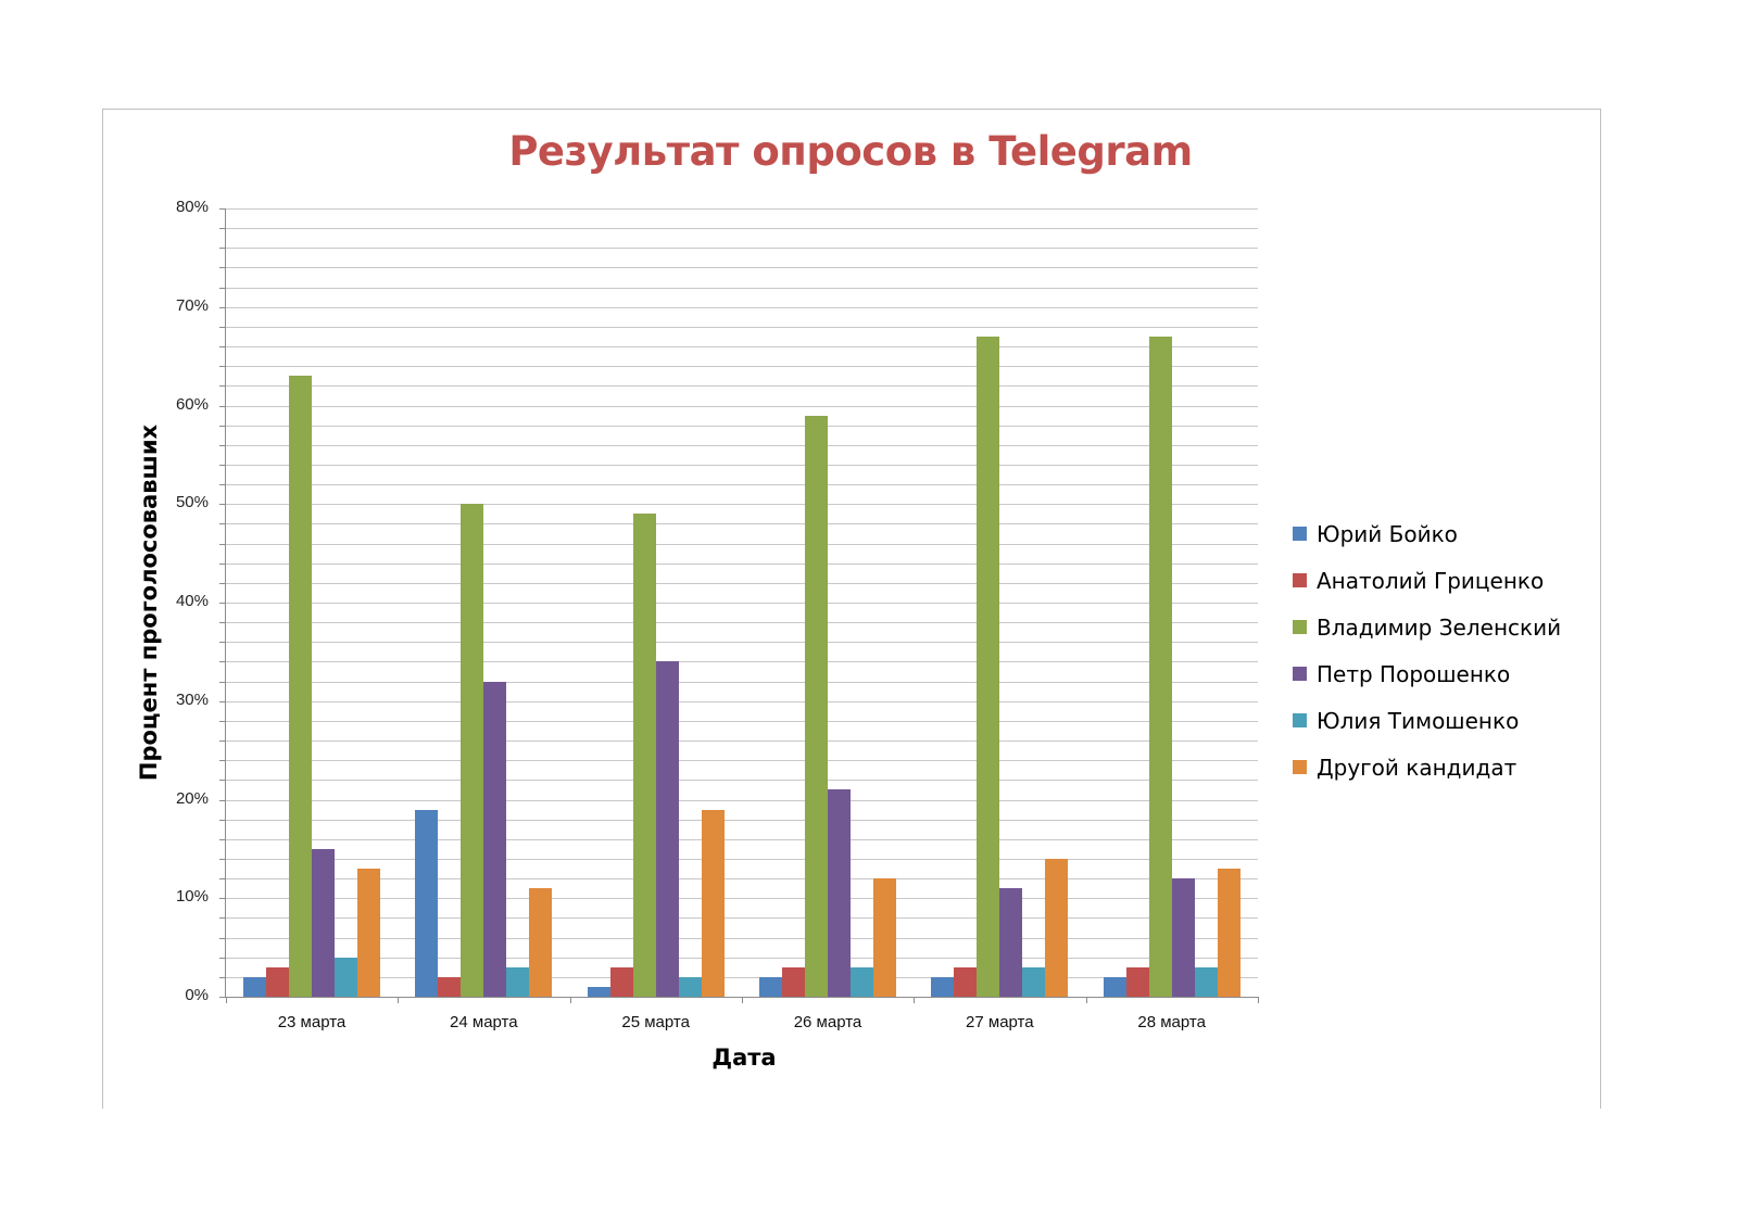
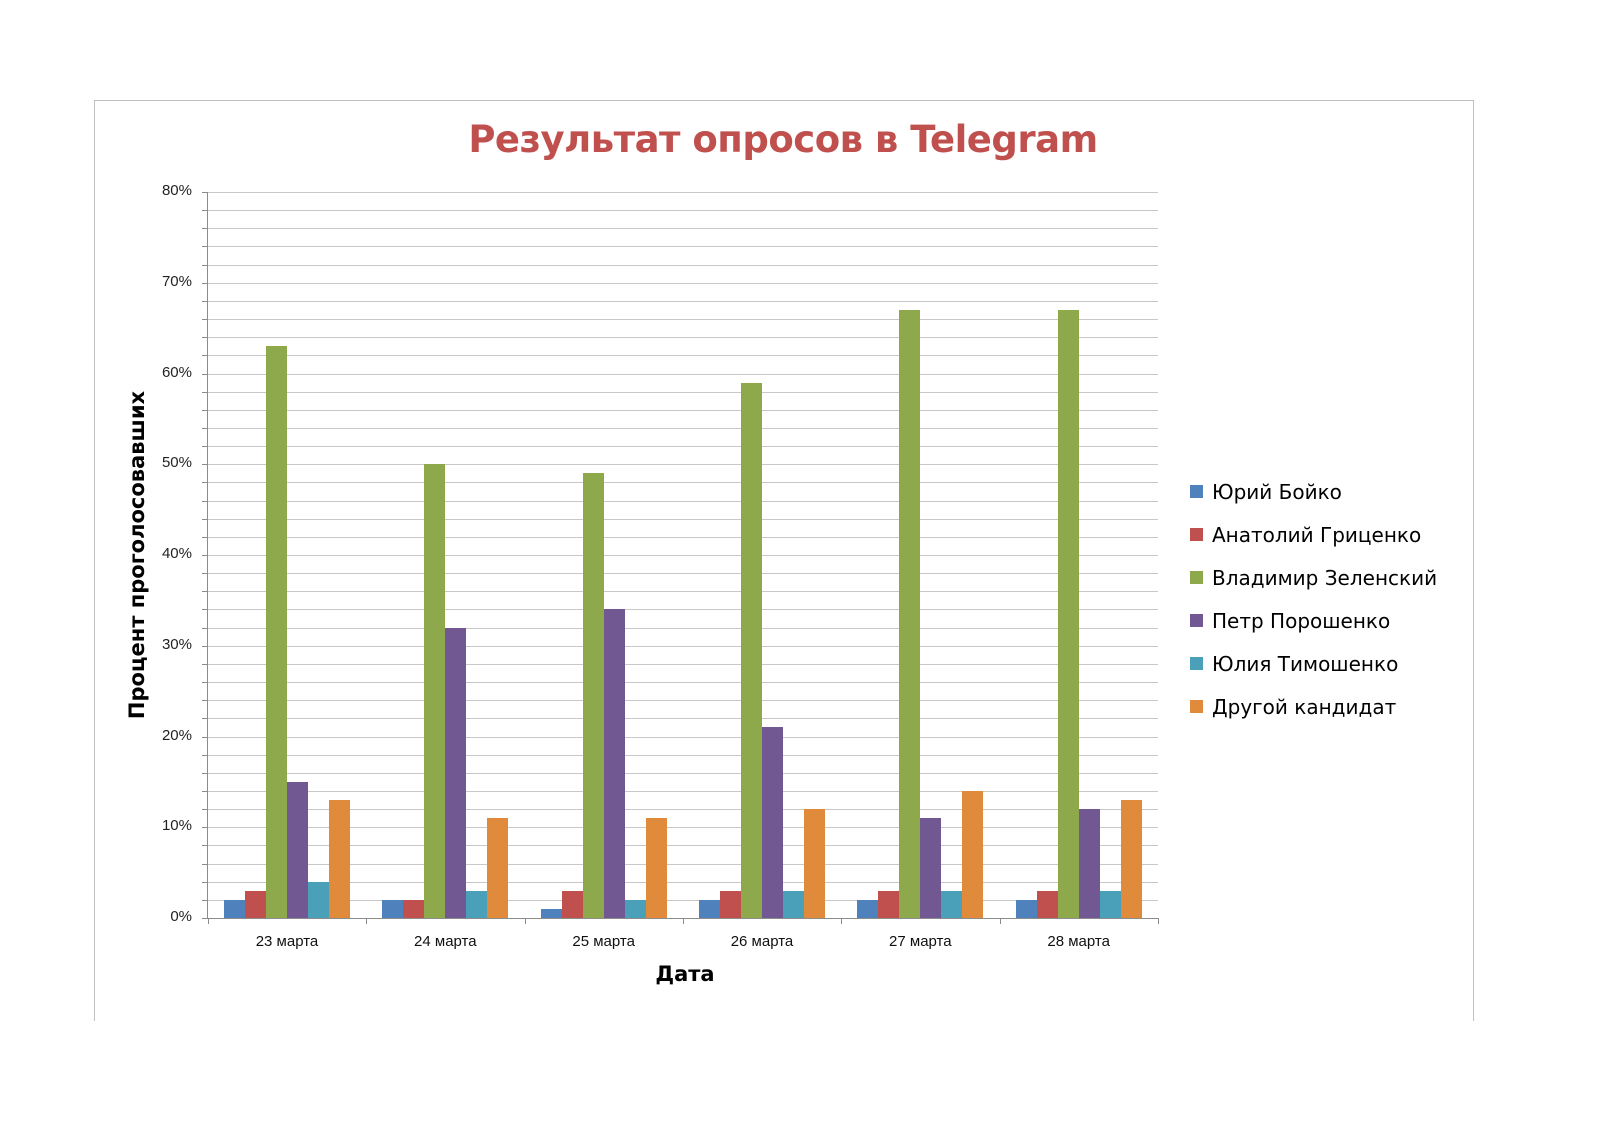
Юрий Бойко/24 марта: 19% -> 2%
Другой кандидат/25 марта: 19% -> 11%
